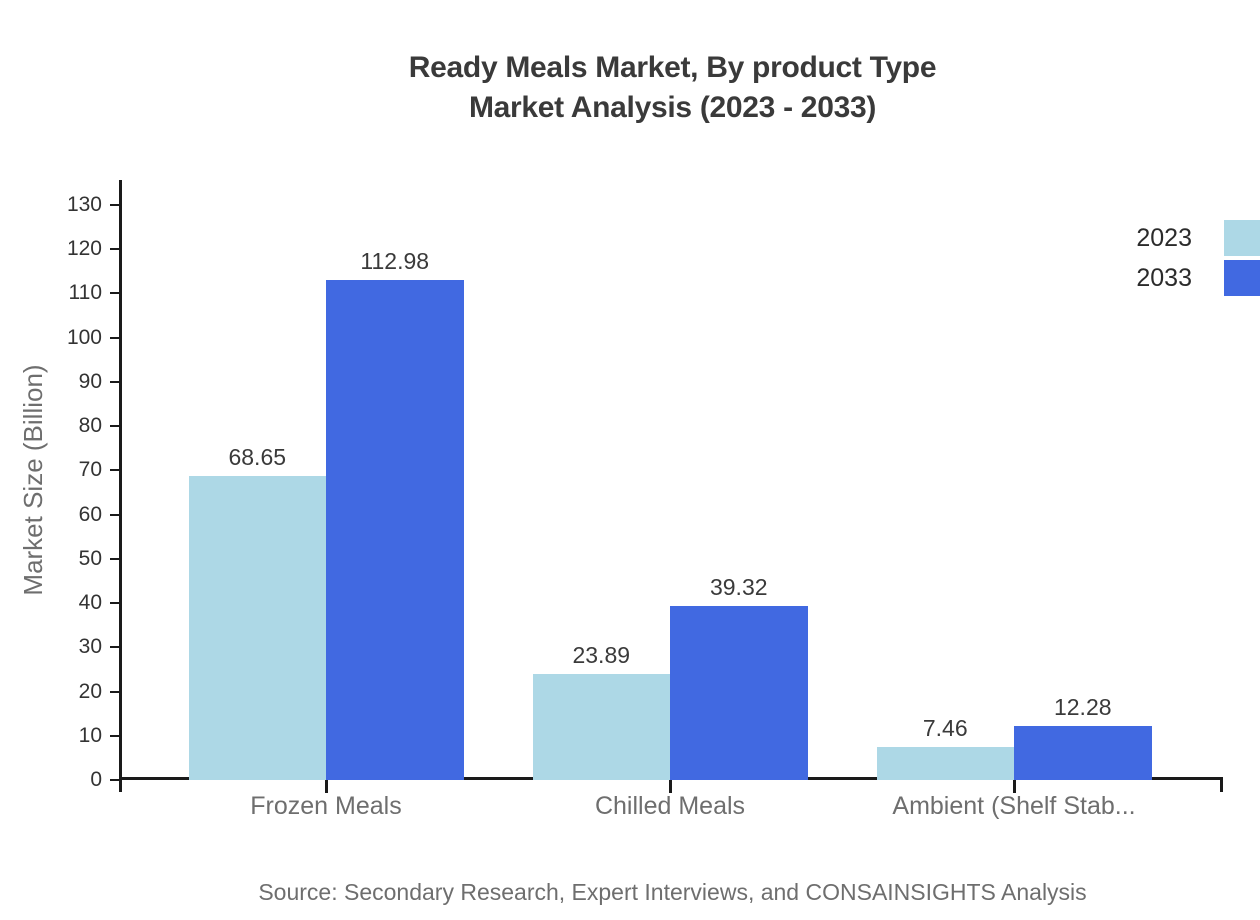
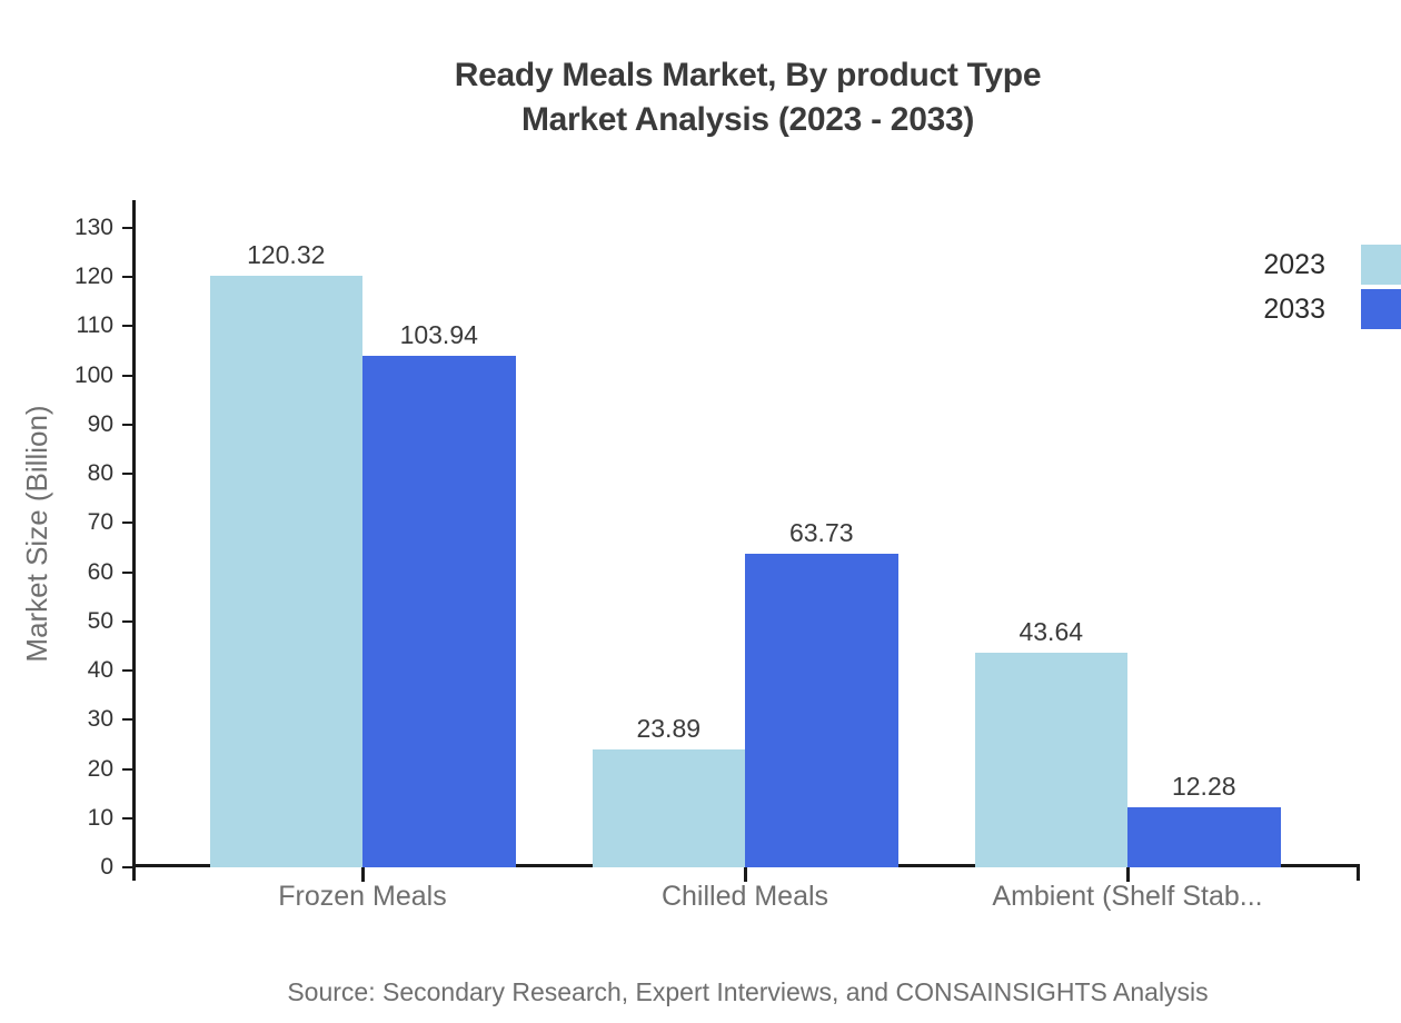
2023/Frozen Meals: 68.65 -> 120.32
2033/Frozen Meals: 112.98 -> 103.94
2033/Chilled Meals: 39.32 -> 63.73
2023/Ambient (Shelf Stab...: 7.46 -> 43.64
